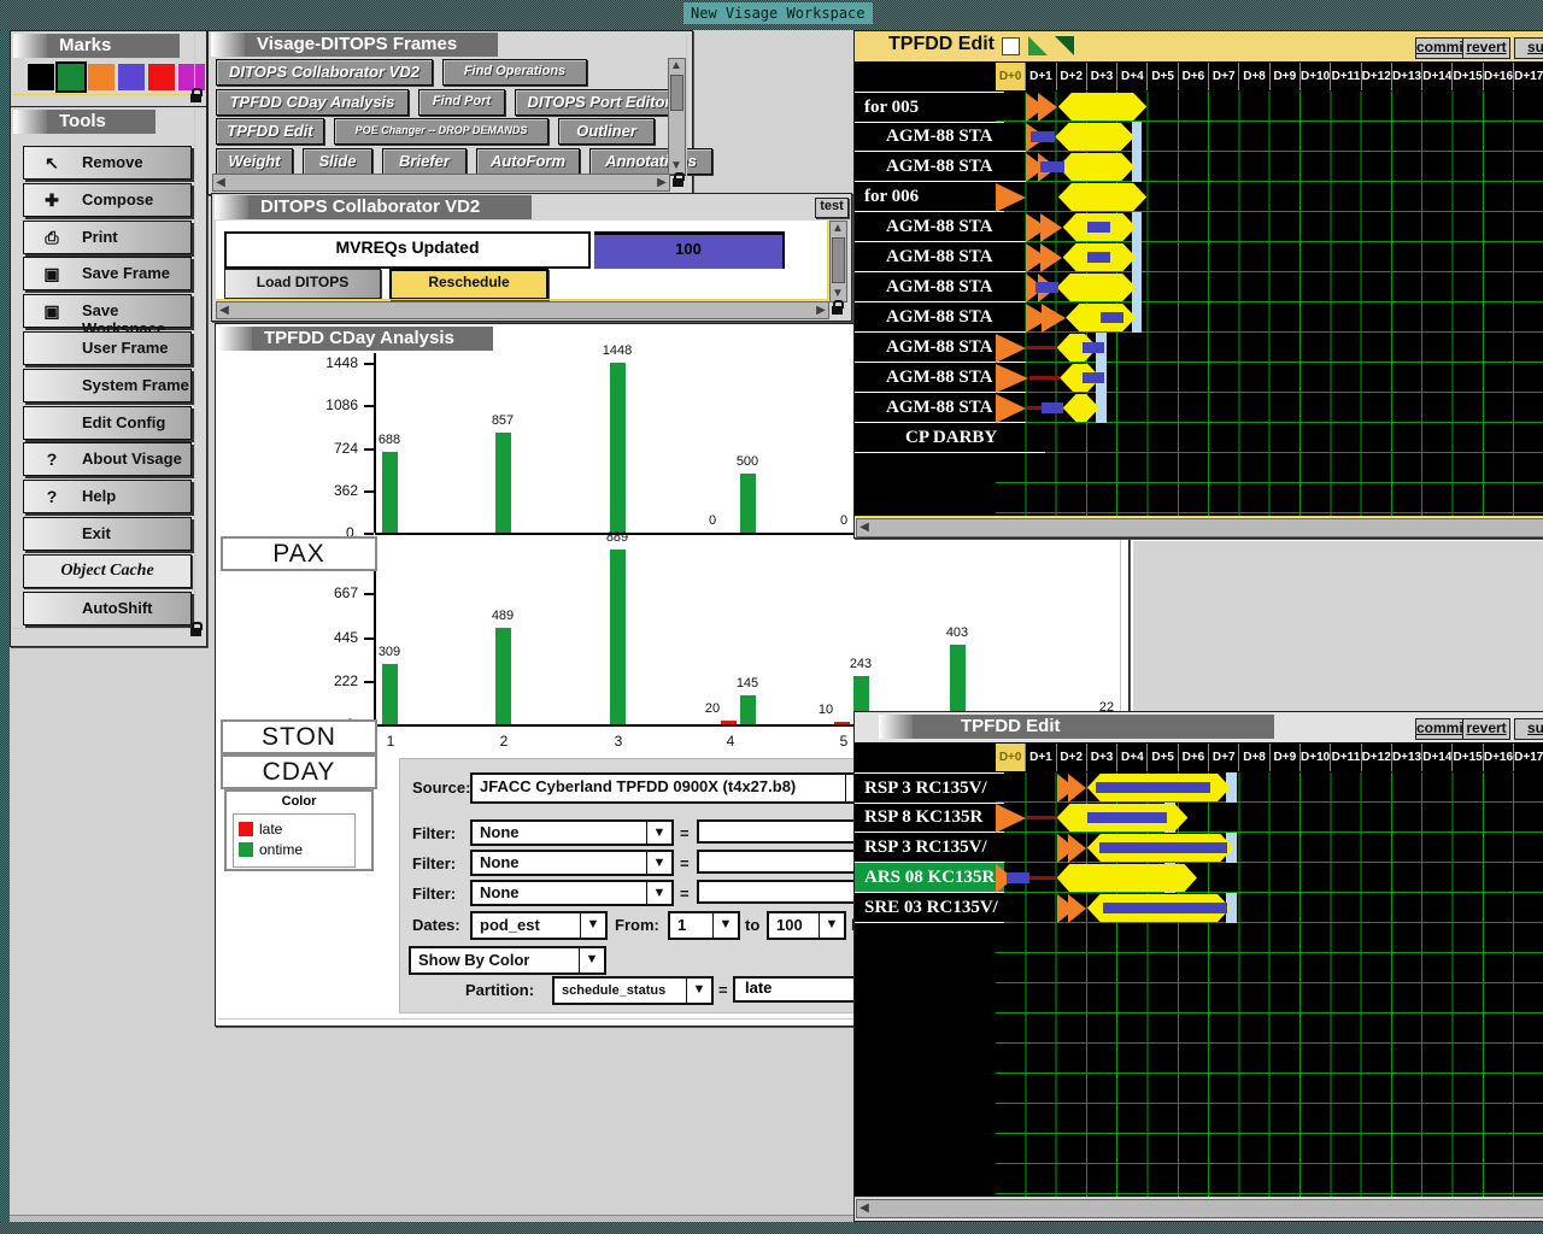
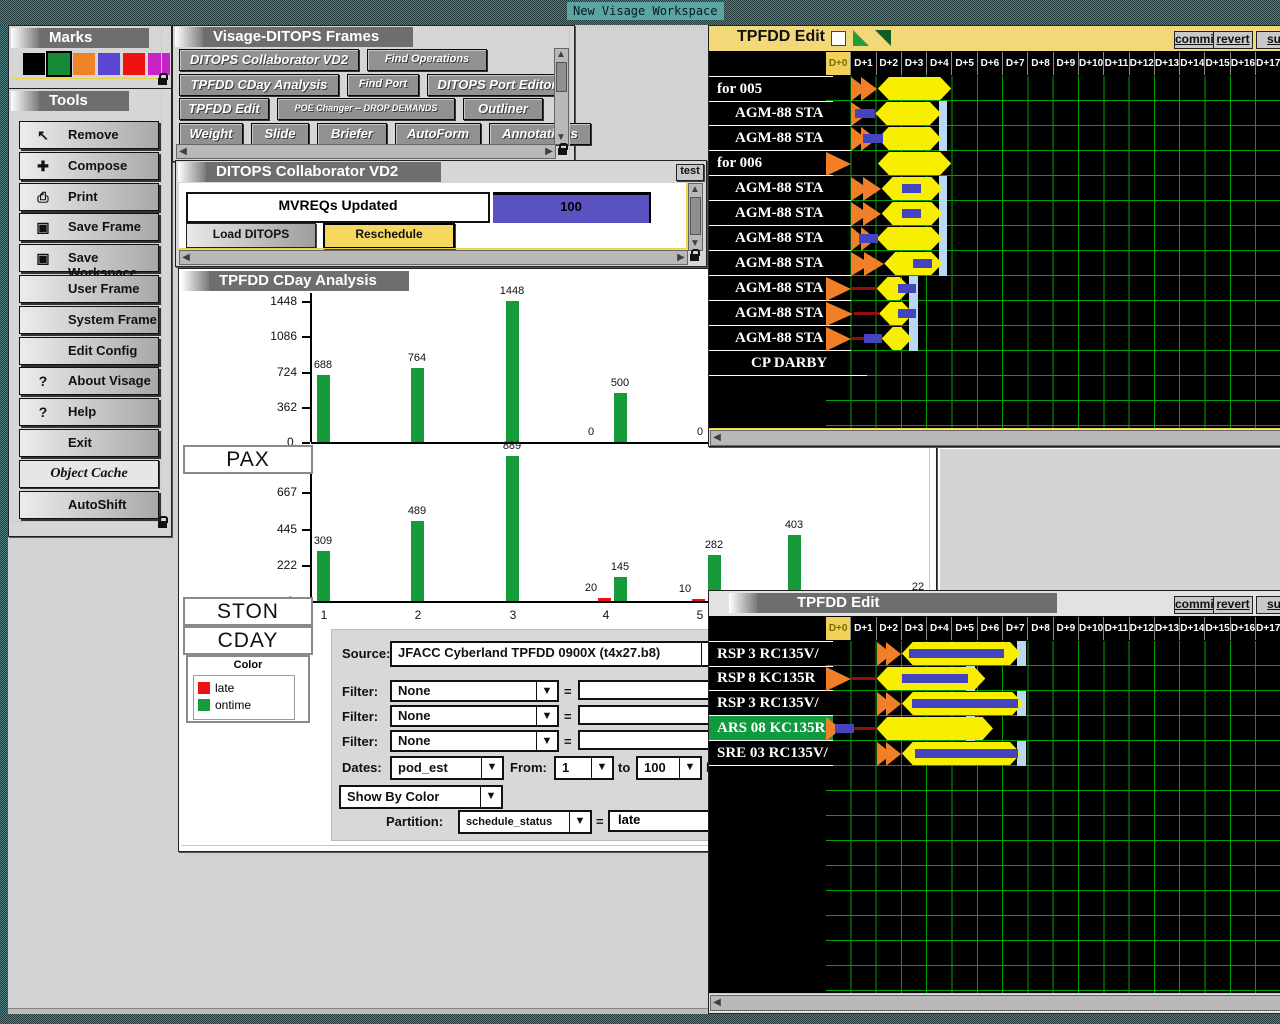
PAX/ontime/2: 857 -> 764
STON/ontime/5: 243 -> 282
